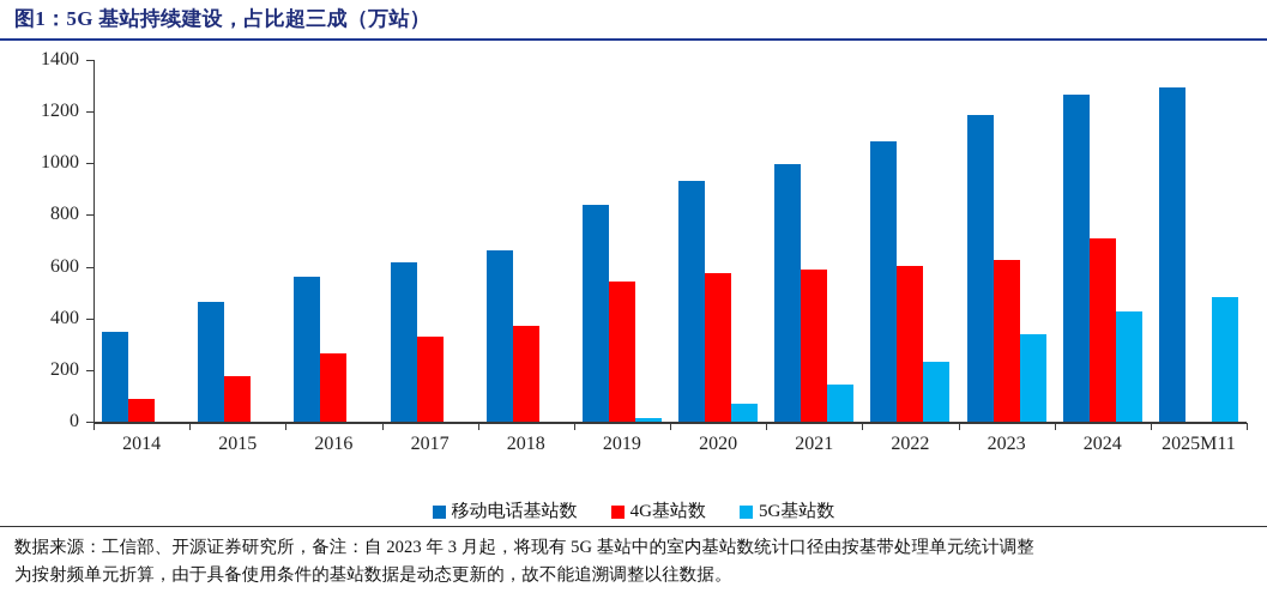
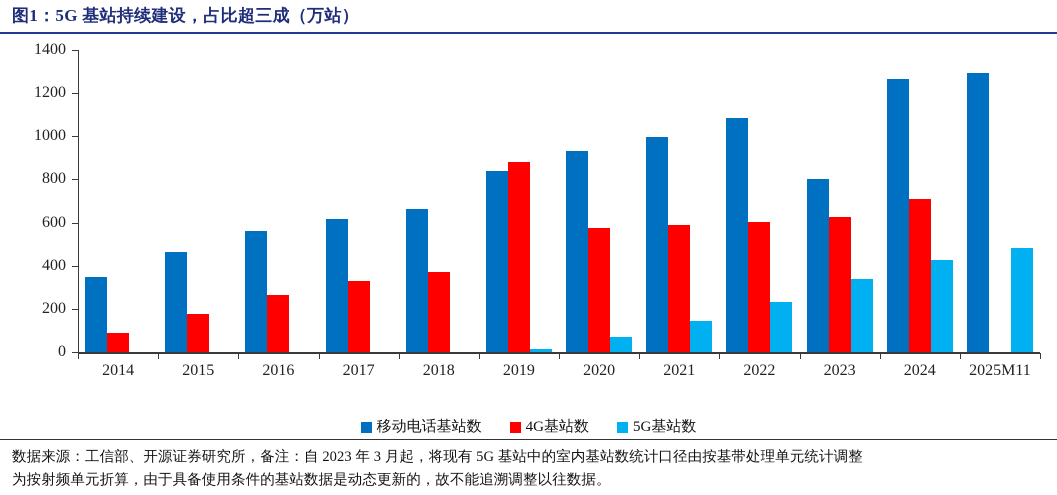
4G基站数/2019: 540 -> 880
移动电话基站数/2023: 1180 -> 800
